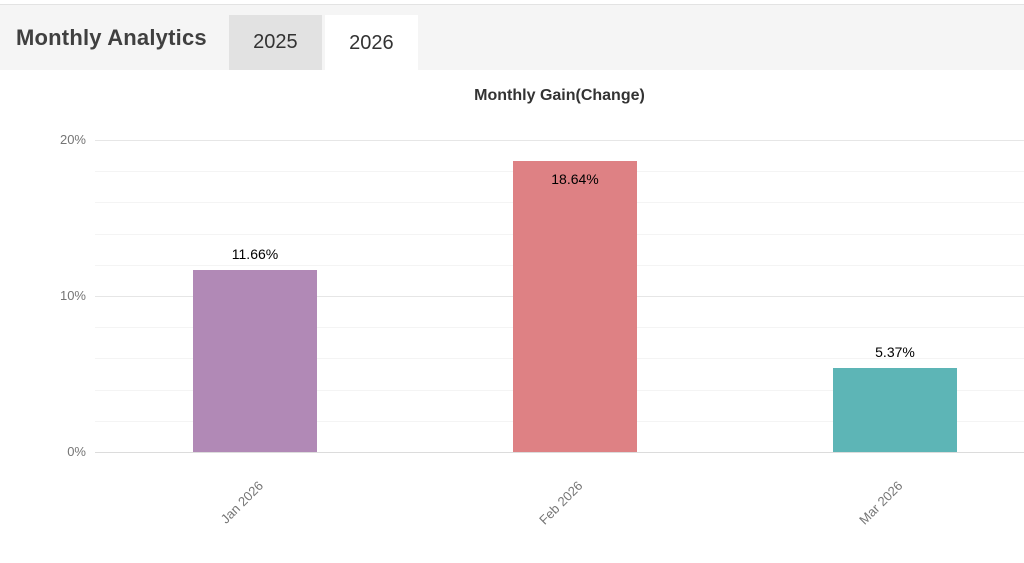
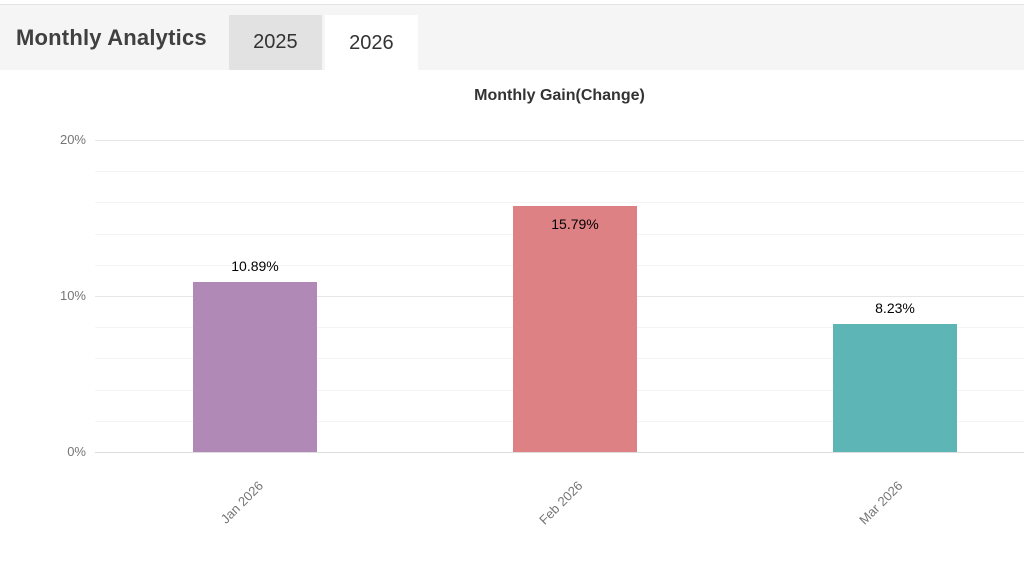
Jan 2026: 11.66% -> 10.89%
Feb 2026: 18.64% -> 15.79%
Mar 2026: 5.37% -> 8.23%
